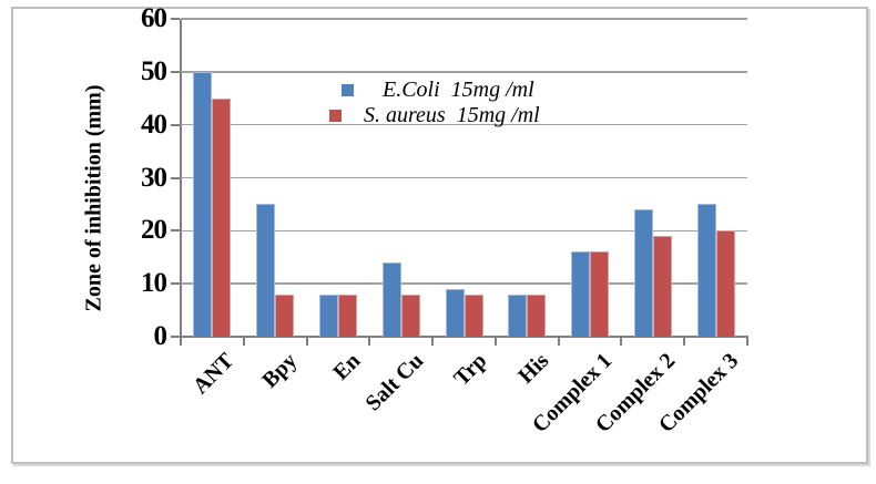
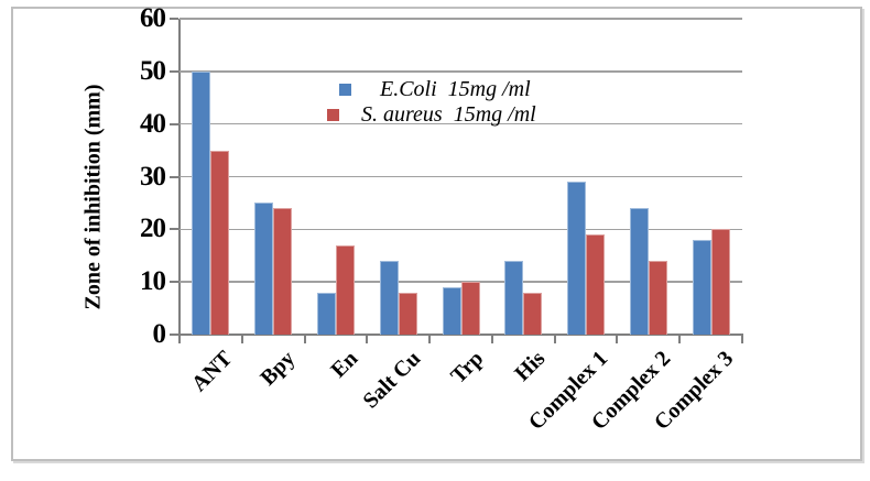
S. aureus 15mg /ml/ANT: 45 -> 35
S. aureus 15mg /ml/Bpy: 8 -> 24
S. aureus 15mg /ml/En: 8 -> 17
S. aureus 15mg /ml/Trp: 8 -> 10
E.Coli 15mg /ml/His: 8 -> 14
E.Coli 15mg /ml/Complex 1: 16 -> 29
S. aureus 15mg /ml/Complex 1: 16 -> 19
S. aureus 15mg /ml/Complex 2: 19 -> 14
E.Coli 15mg /ml/Complex 3: 25 -> 18
